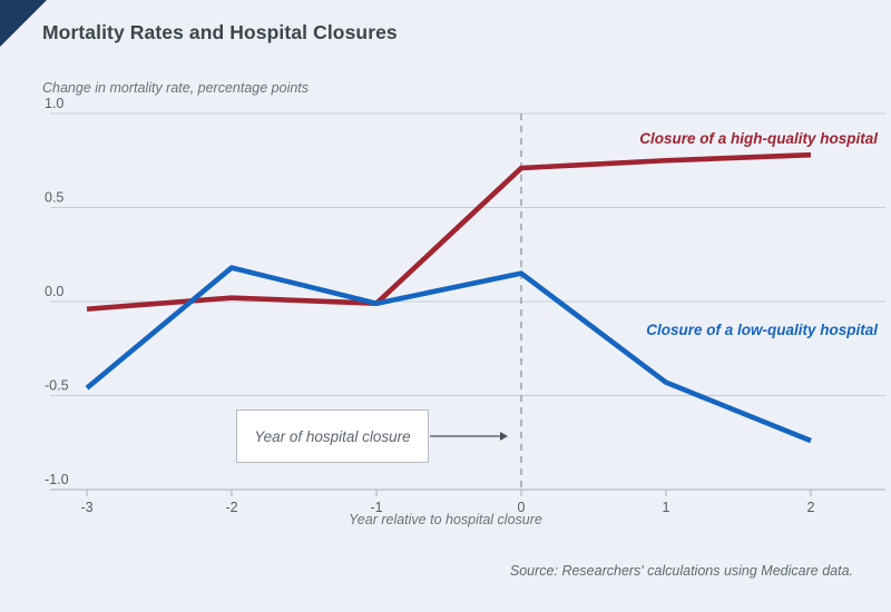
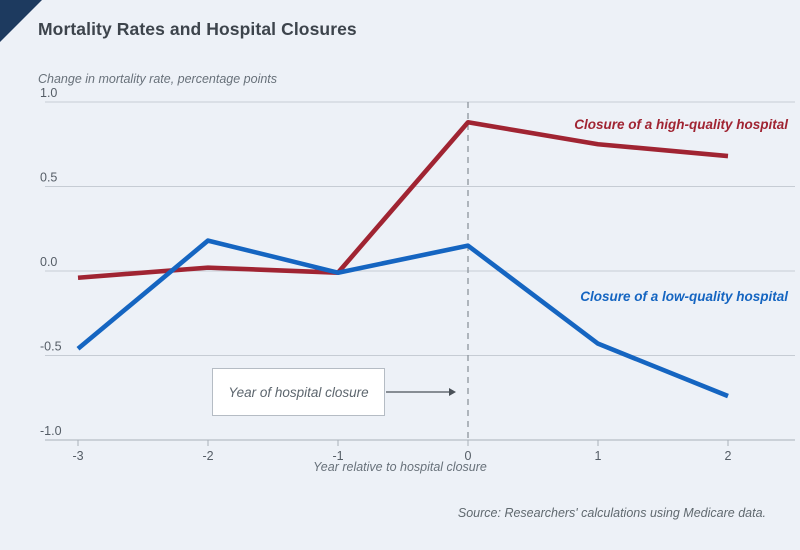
Closure of a high-quality hospital/0: 0.71 -> 0.88
Closure of a high-quality hospital/2: 0.78 -> 0.68
